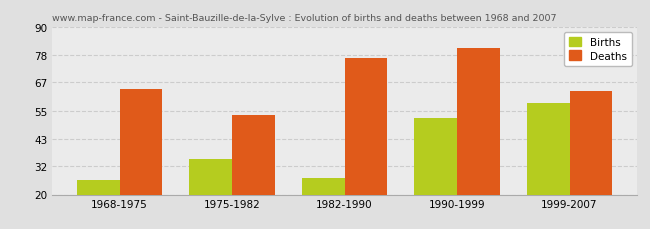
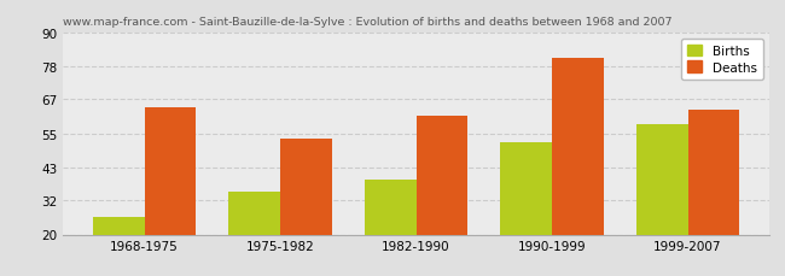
Births/1982-1990: 27 -> 39
Deaths/1982-1990: 77 -> 61
